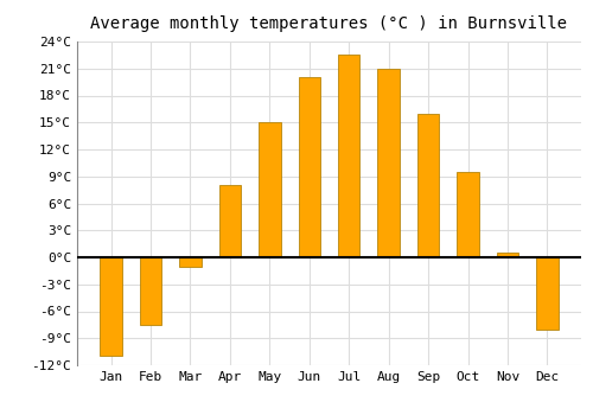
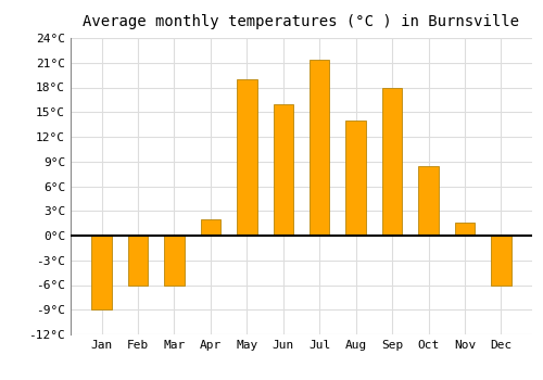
Jan: -11.0°C -> -9.0°C
Feb: -7.5°C -> -6.0°C
Mar: -1.0°C -> -6.0°C
Apr: 8.0°C -> 2.0°C
May: 15.0°C -> 19.0°C
Jun: 20.0°C -> 16.0°C
Jul: 22.5°C -> 21.4°C
Aug: 21.0°C -> 14.0°C
Sep: 16.0°C -> 18.0°C
Oct: 9.5°C -> 8.4°C
Nov: 0.5°C -> 1.6°C
Dec: -8.0°C -> -6.0°C
